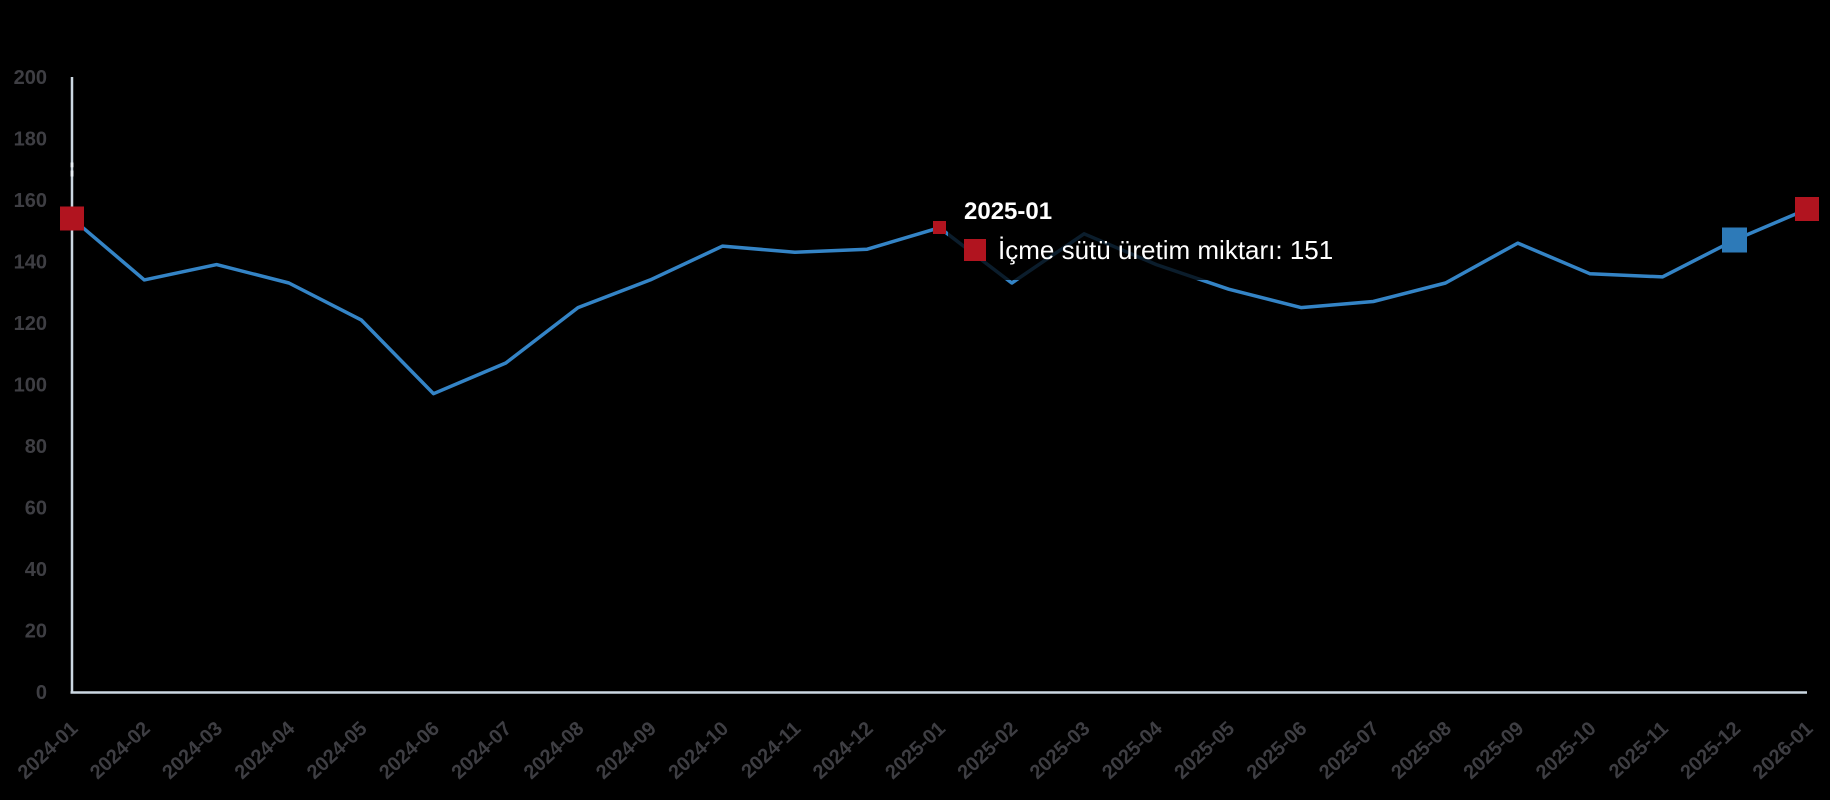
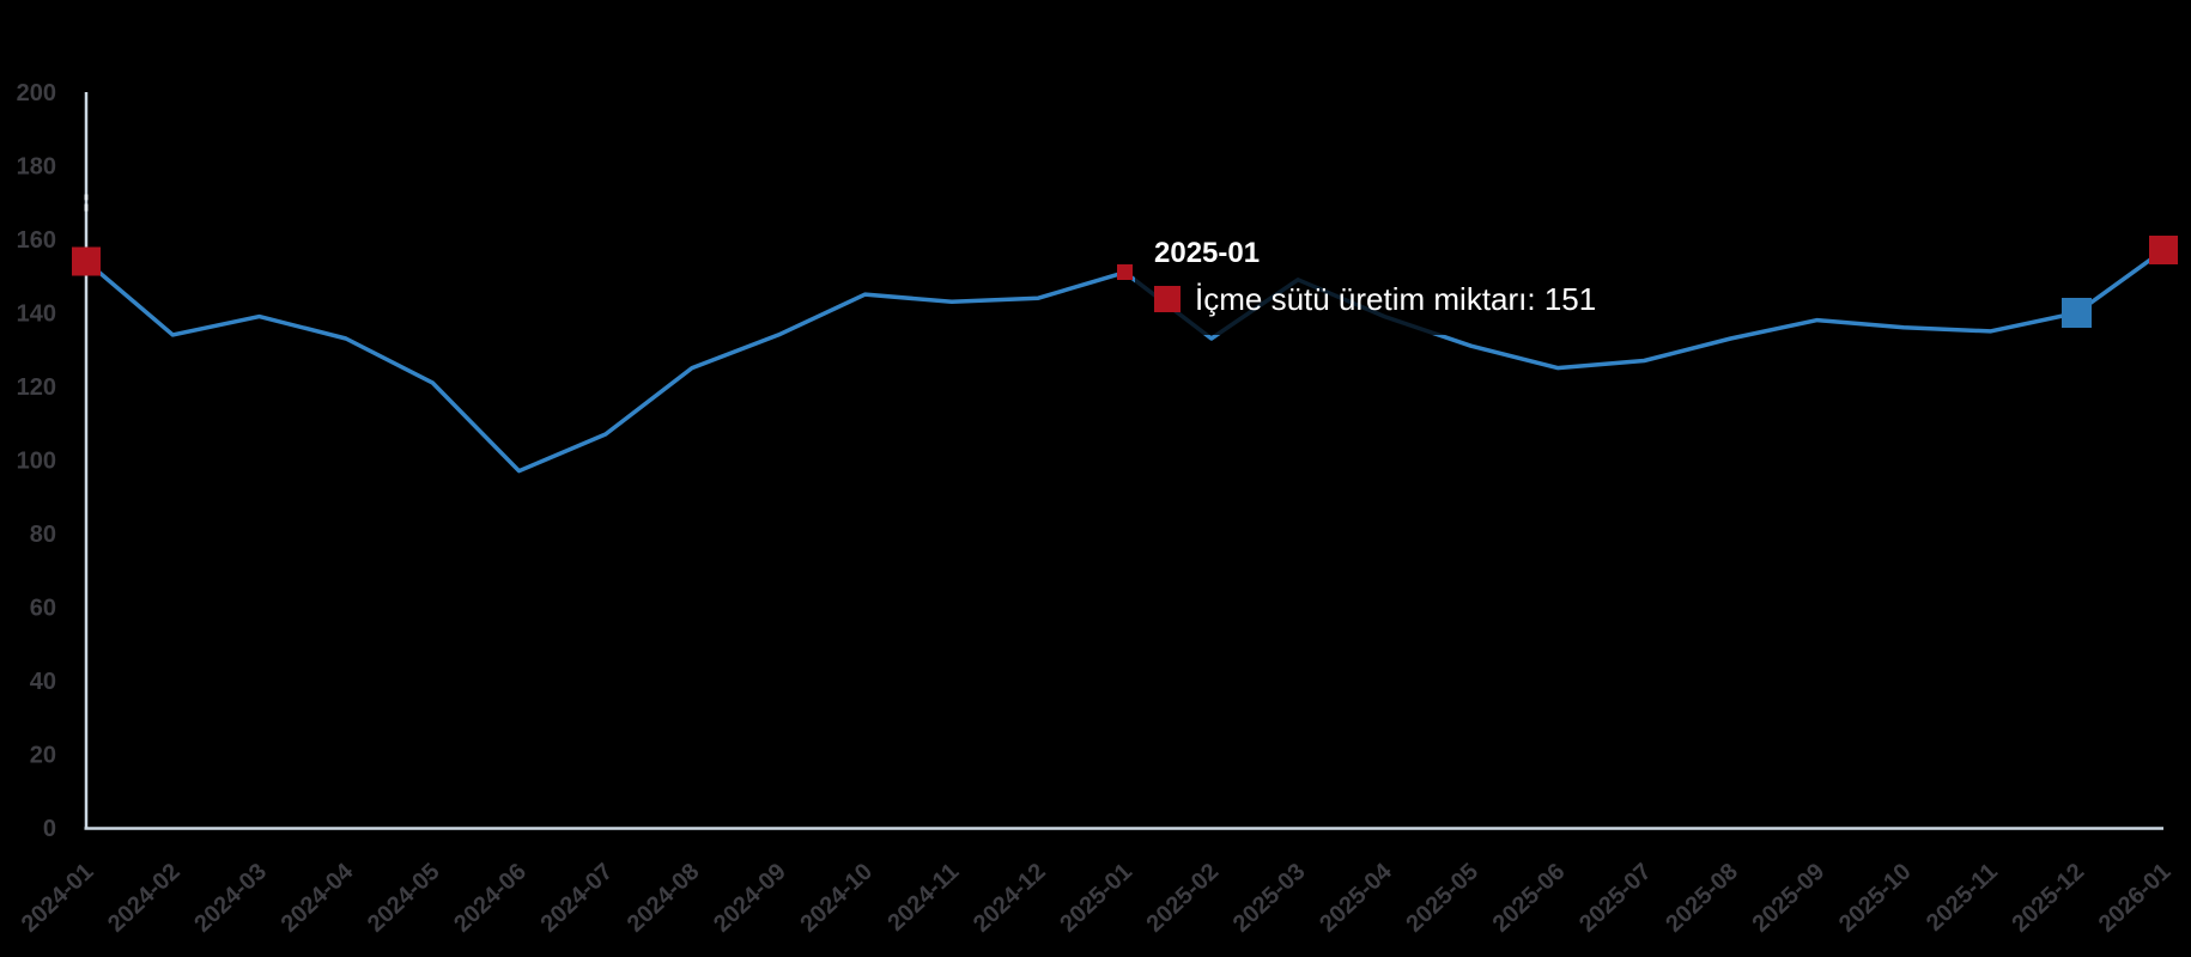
2025-09: 146 -> 138
2025-12: 147 -> 140
